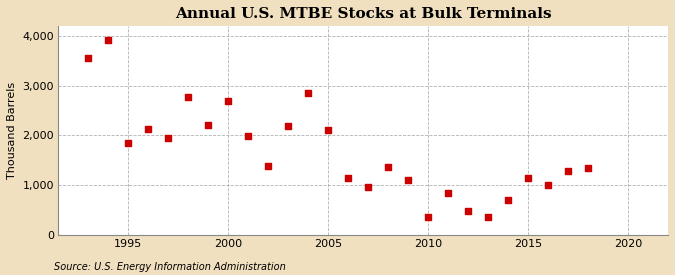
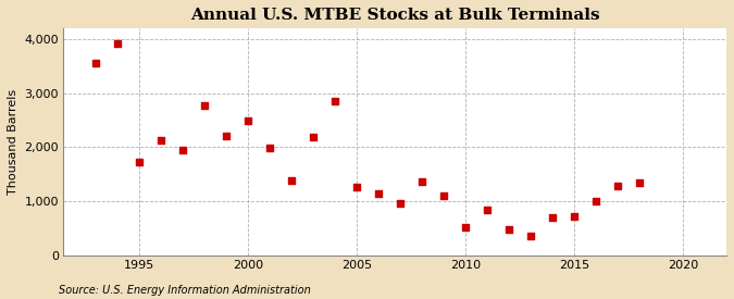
1995: 1,850 -> 1,720
2000: 2,700 -> 2,500
2005: 2,100 -> 1,260
2010: 350 -> 510
2015: 1,150 -> 720
